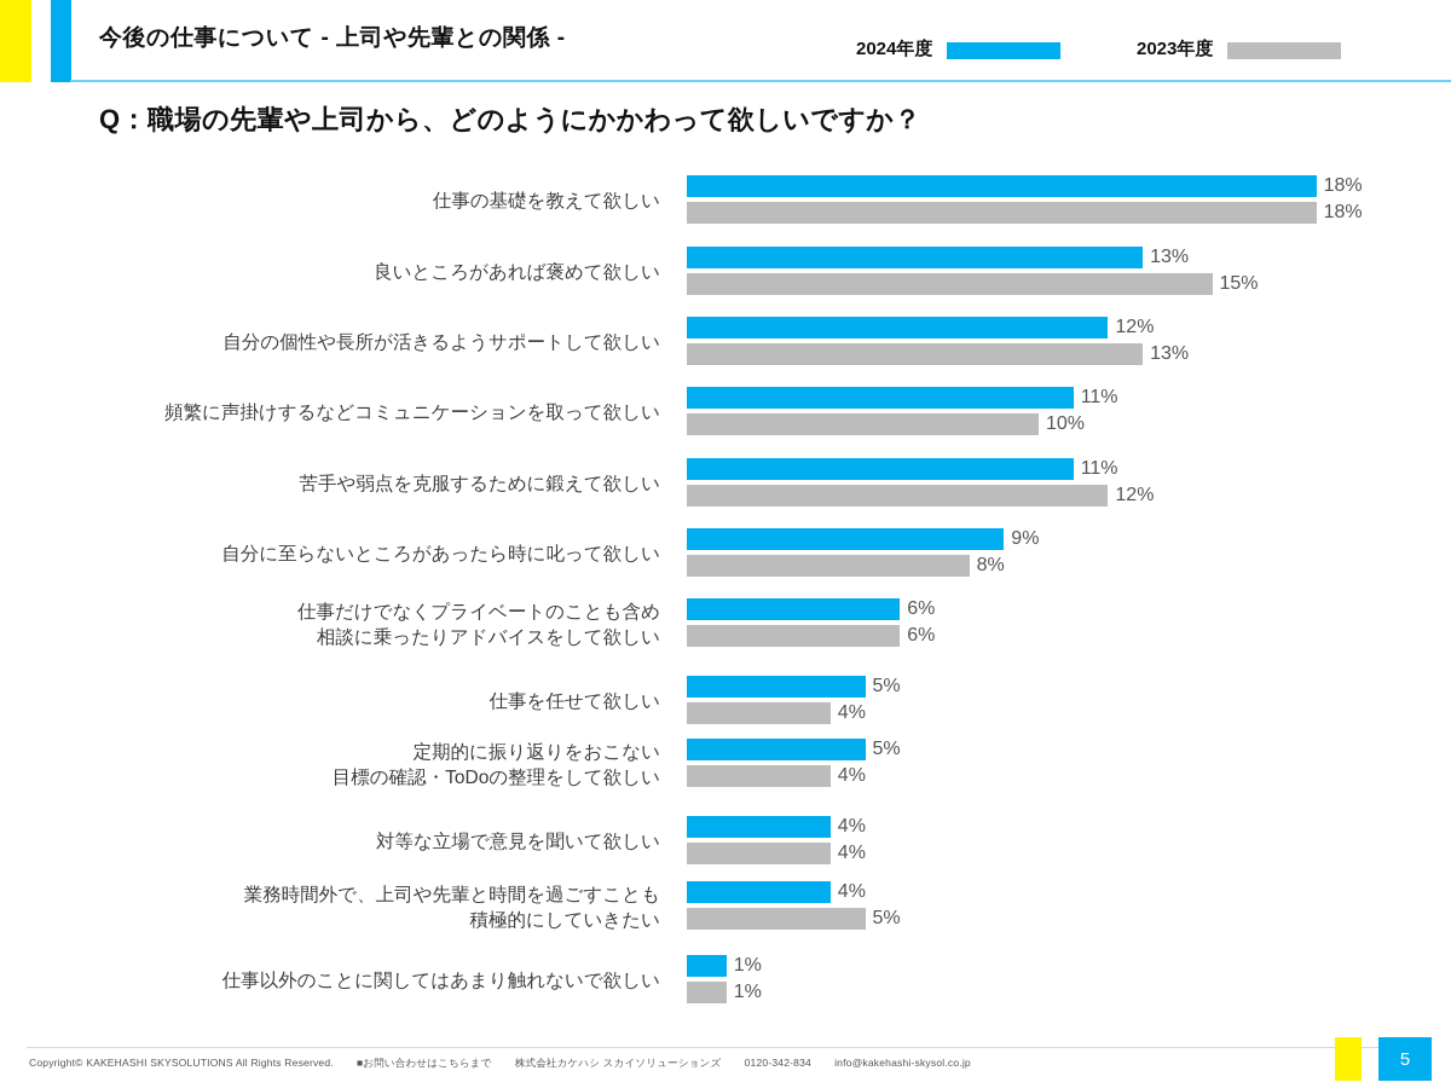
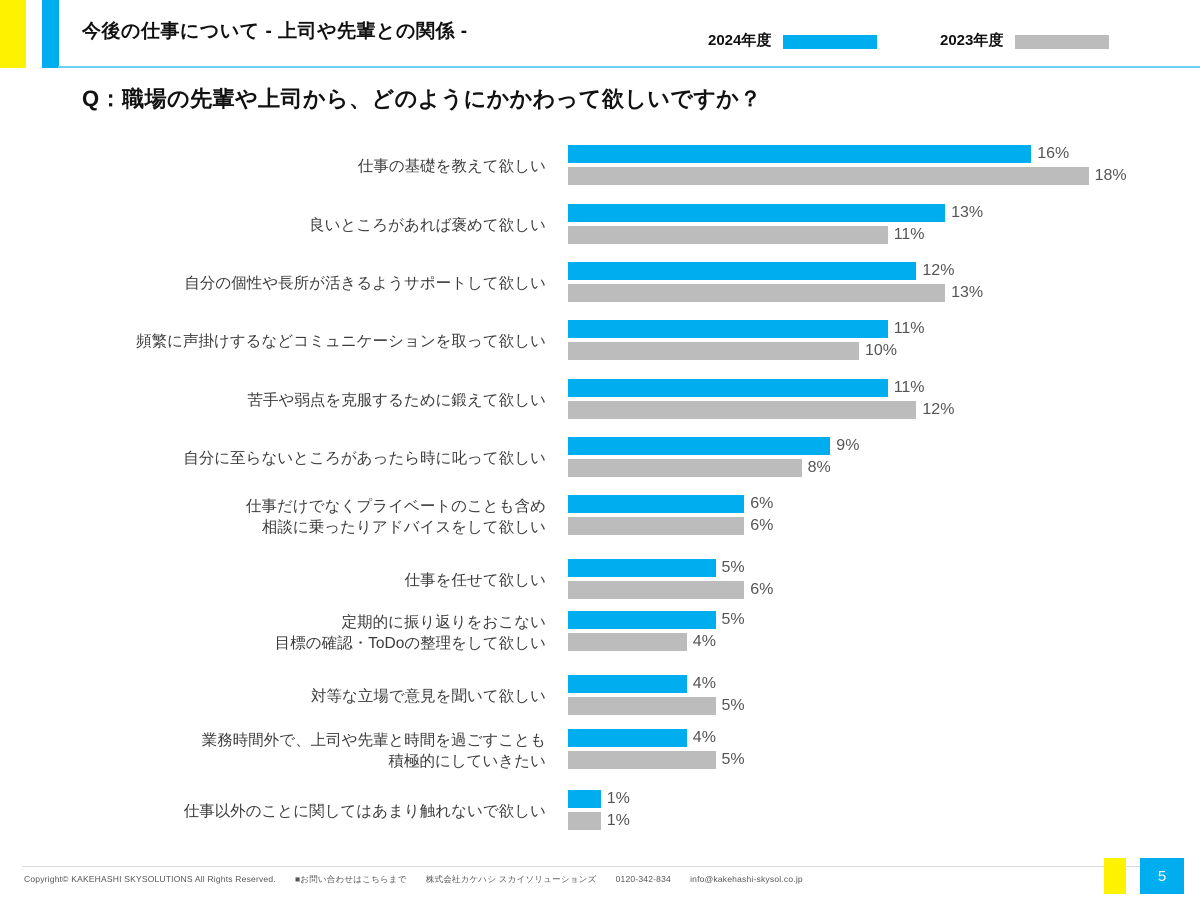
2024年度/仕事の基礎を教えて欲しい: 18% -> 16%
2023年度/良いところがあれば褒めて欲しい: 15% -> 11%
2023年度/仕事を任せて欲しい: 4% -> 6%
2023年度/対等な立場で意見を聞いて欲しい: 4% -> 5%
